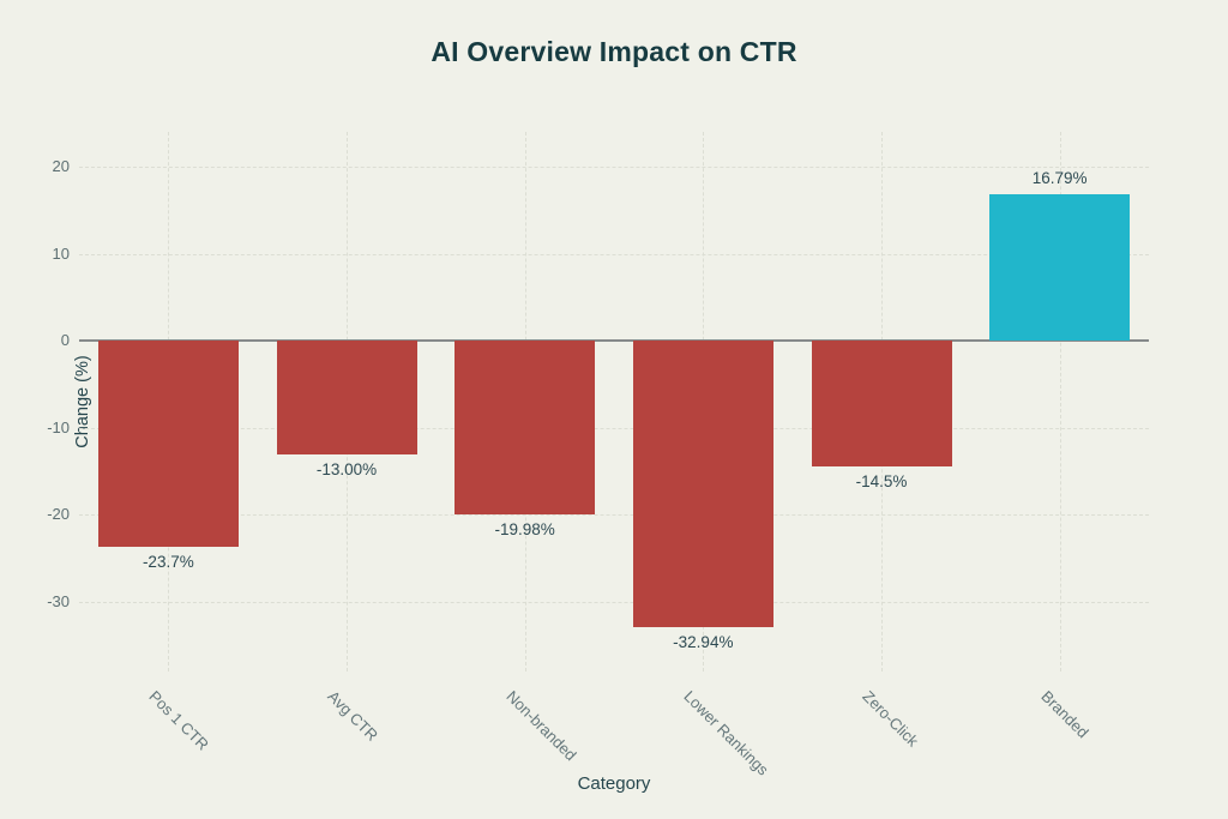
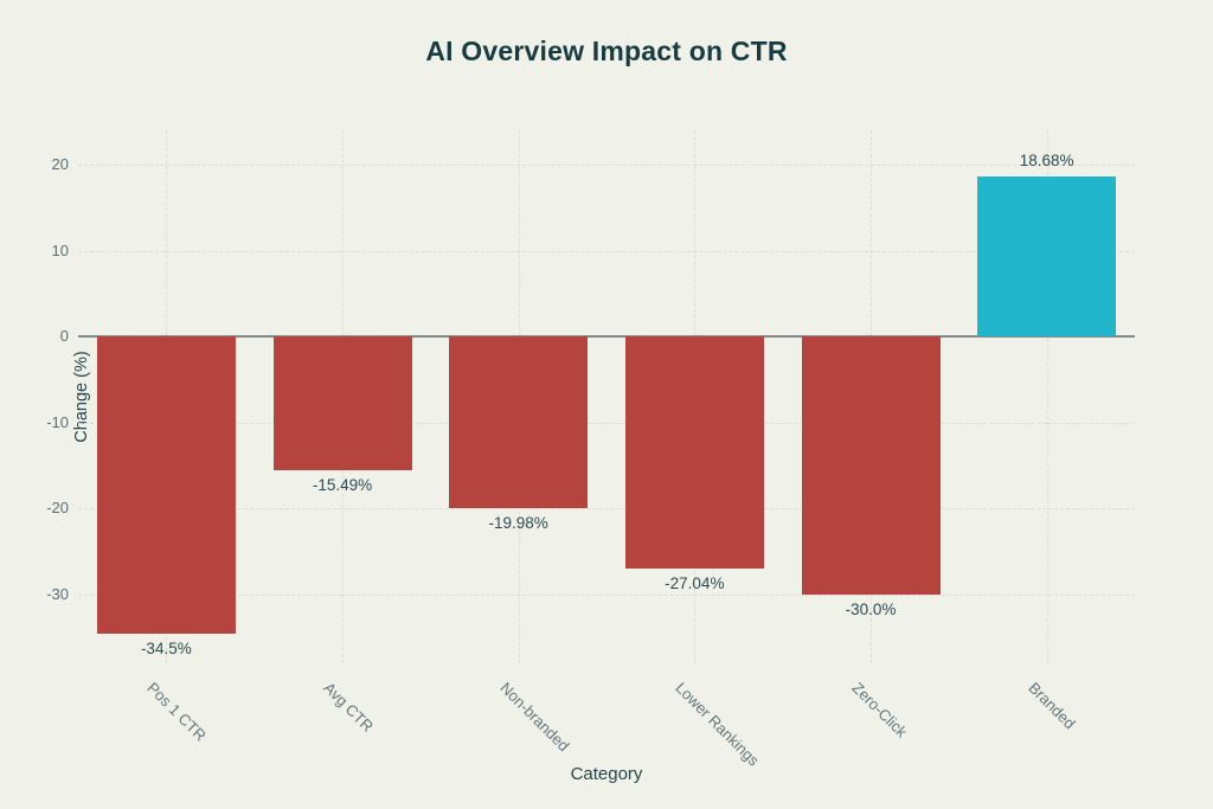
Pos 1 CTR: -23.7% -> -34.5%
Avg CTR: -13.00% -> -15.49%
Lower Rankings: -32.94% -> -27.04%
Zero-Click: -14.5% -> -30.0%
Branded: 16.79% -> 18.68%
